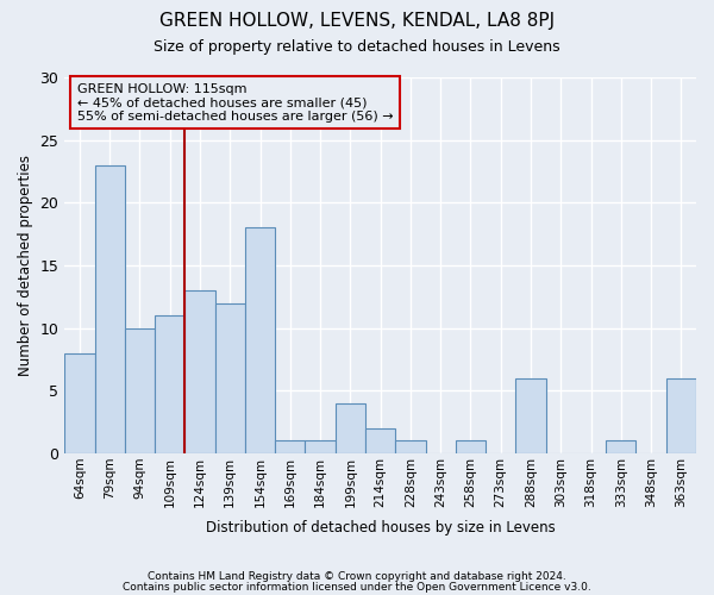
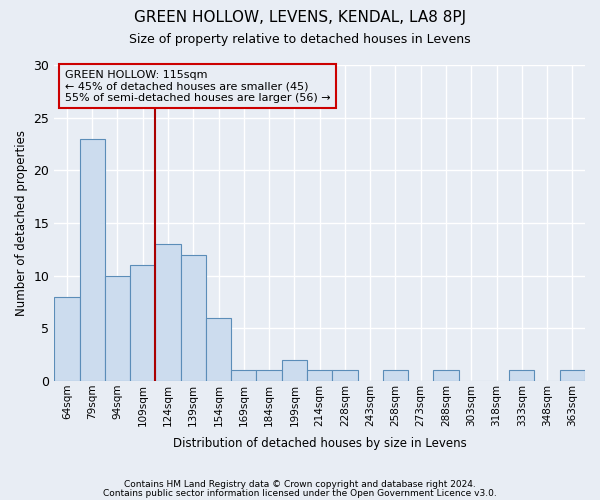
154sqm: 18 -> 6
199sqm: 4 -> 2
214sqm: 2 -> 1
288sqm: 6 -> 1
363sqm: 6 -> 1
